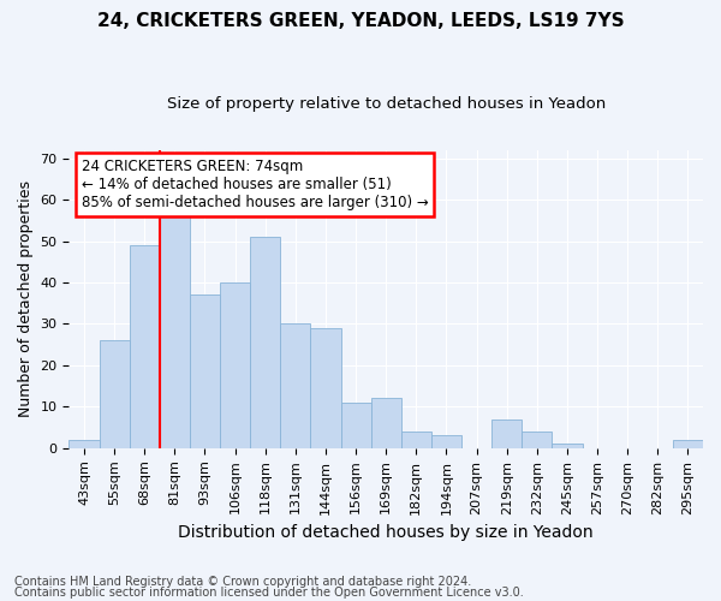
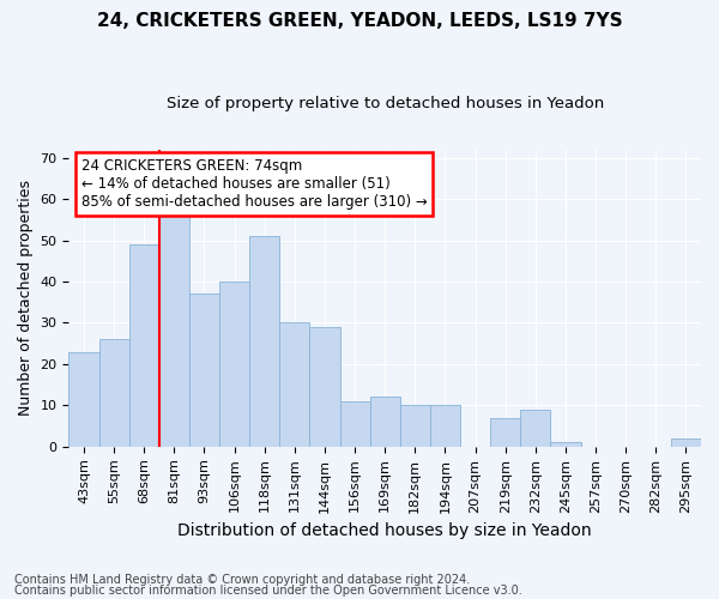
43sqm: 2 -> 23
182sqm: 4 -> 10
194sqm: 3 -> 10
232sqm: 4 -> 9
